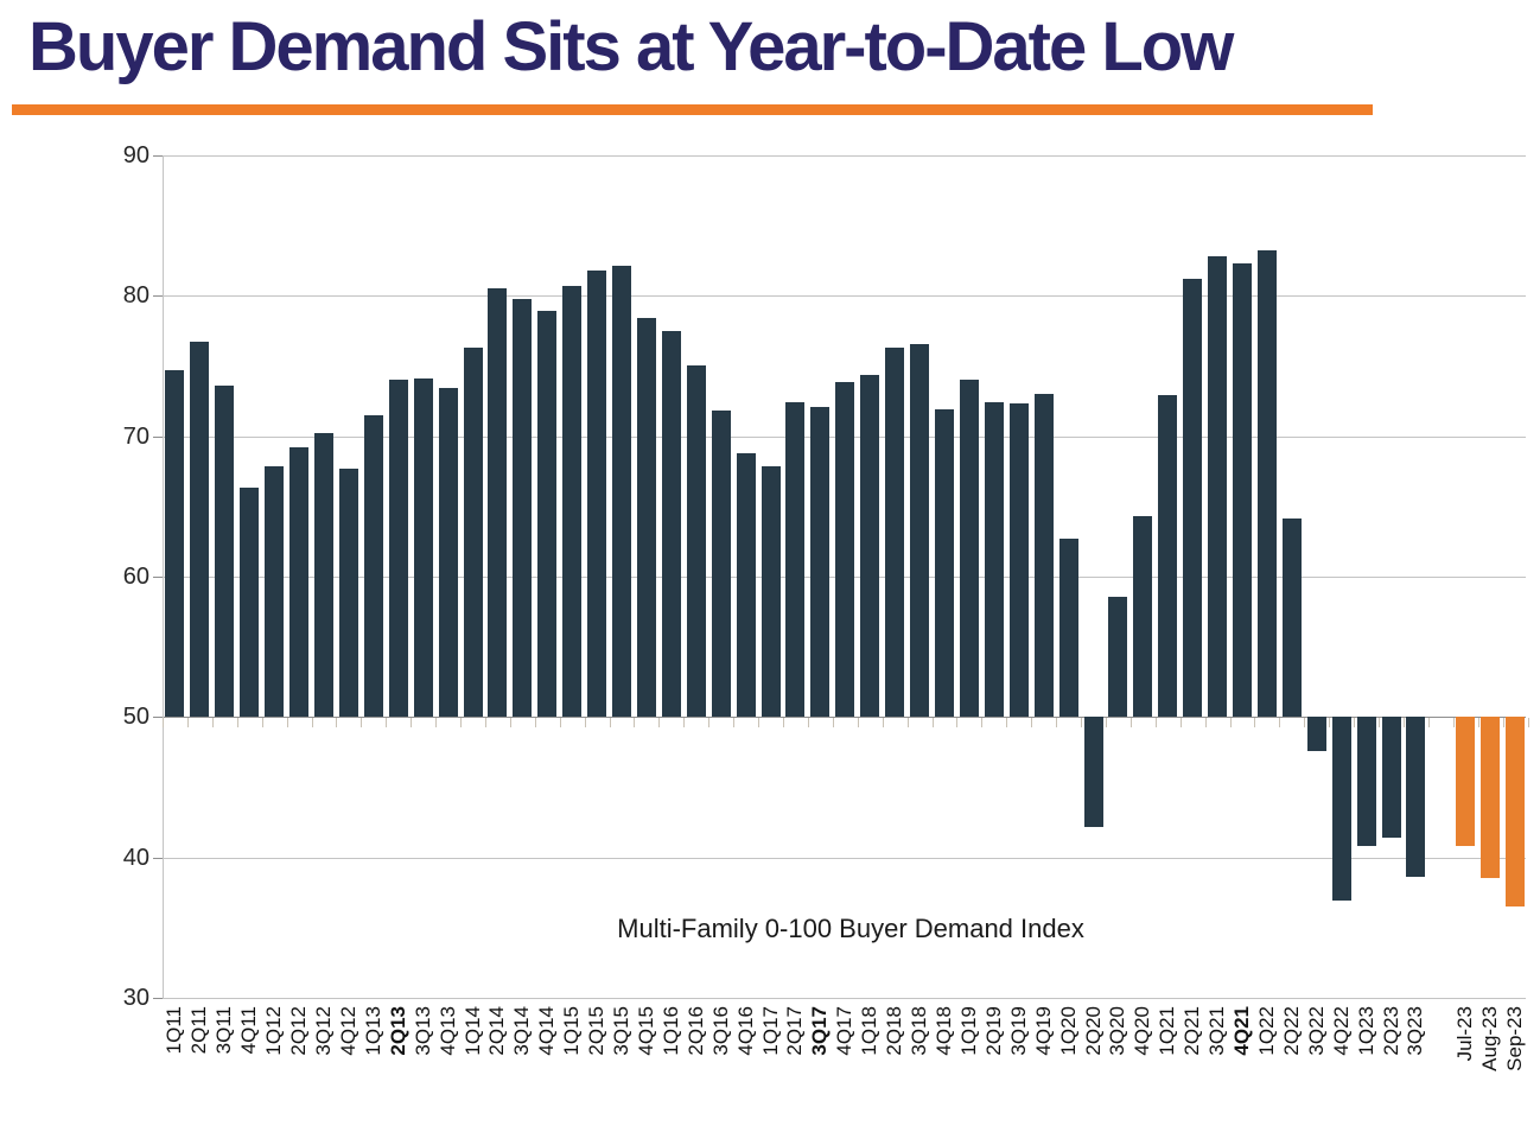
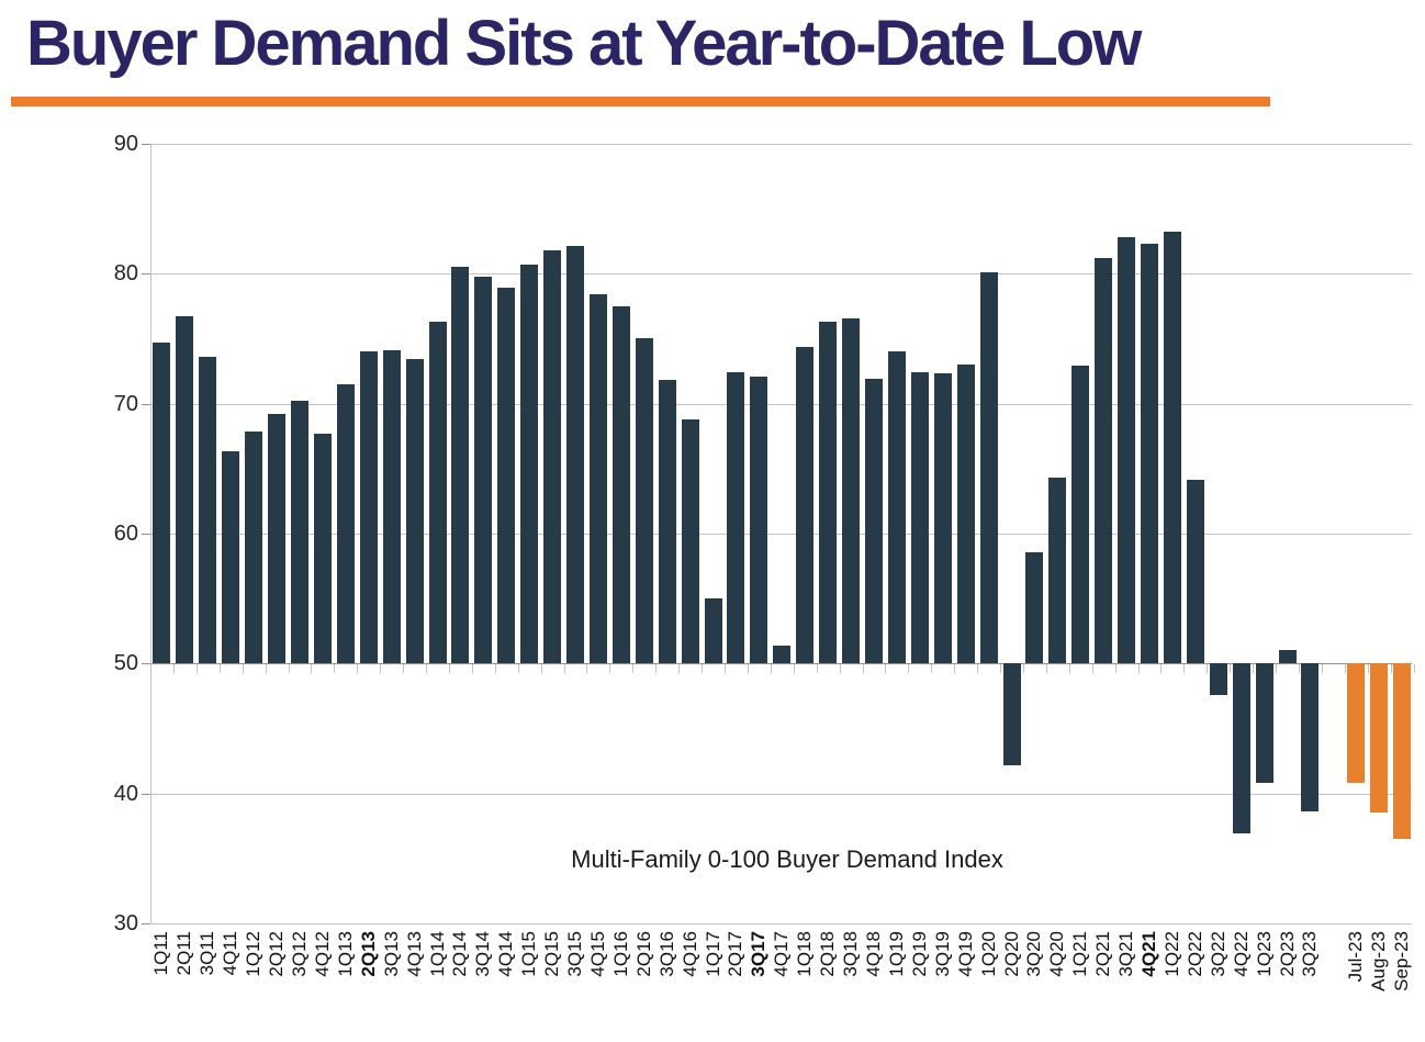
1Q17: 67.9 -> 55.0
4Q17: 73.9 -> 51.4
1Q20: 62.7 -> 80.1
2Q23: 41.4 -> 51.0
